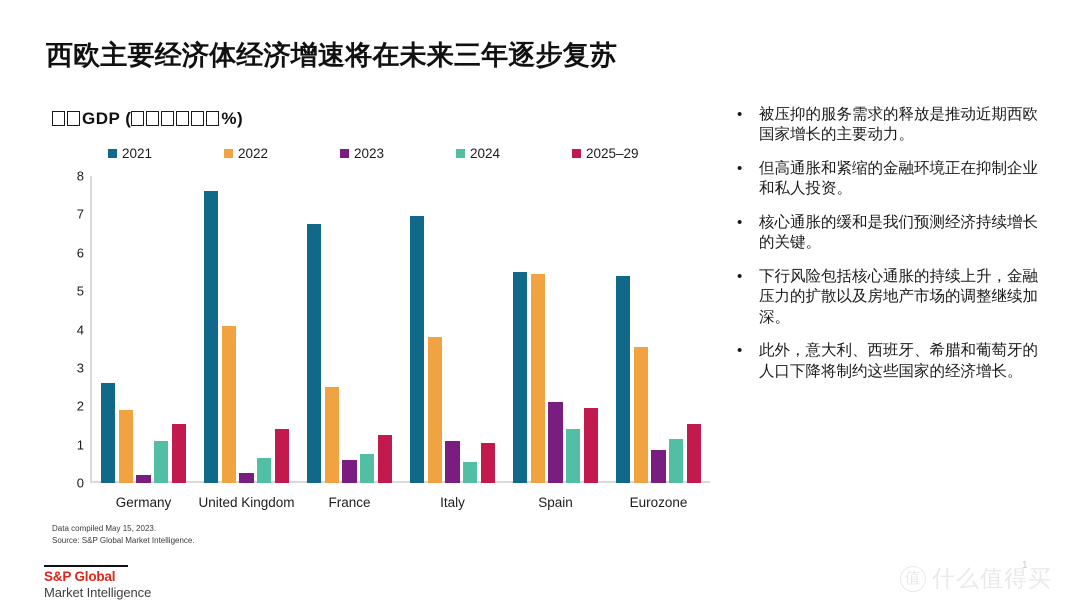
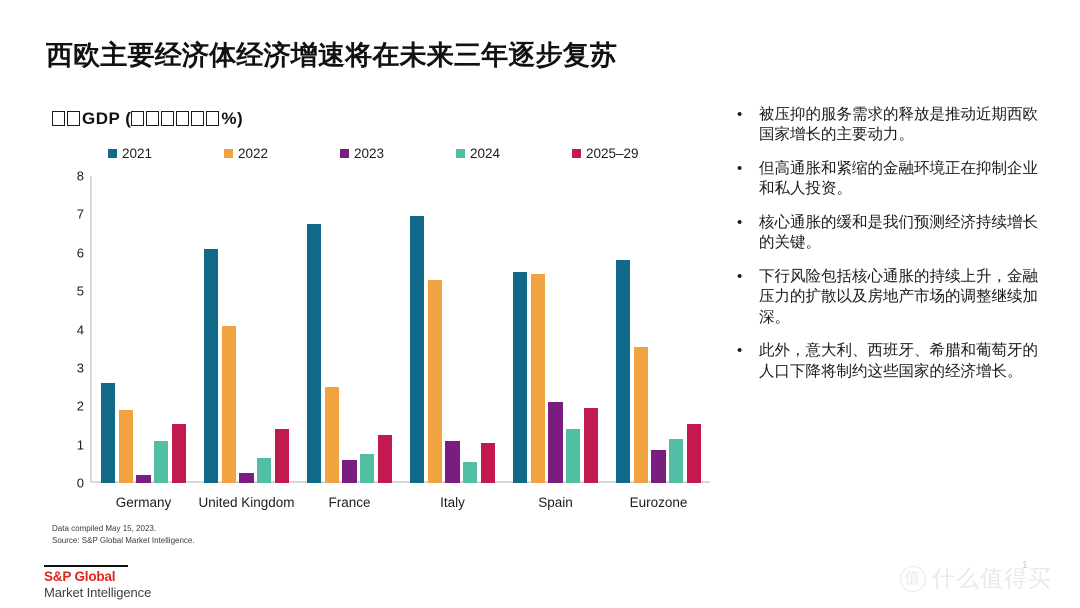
2021/United Kingdom: 7.6 -> 6.1
2022/Italy: 3.8 -> 5.3
2021/Eurozone: 5.4 -> 5.8
